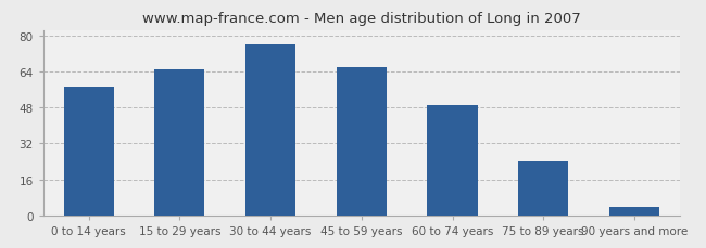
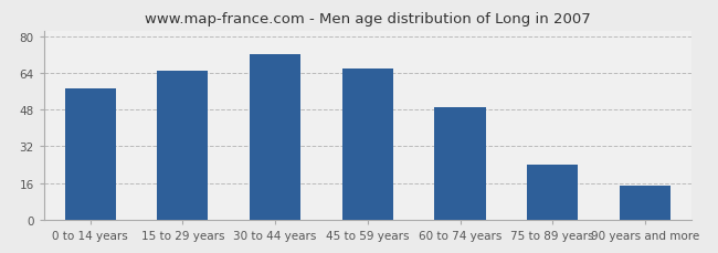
30 to 44 years: 76 -> 72
90 years and more: 4 -> 15
